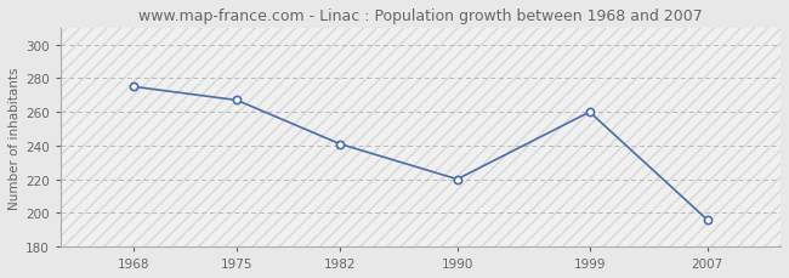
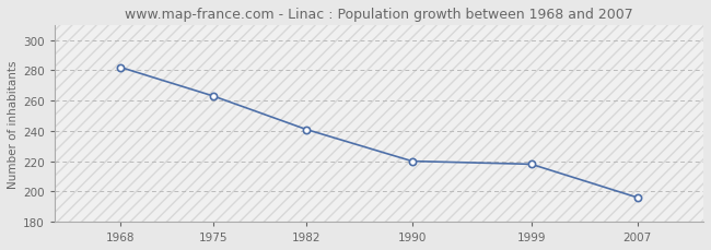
1968: 275 -> 282
1975: 267 -> 263
1999: 260 -> 218
